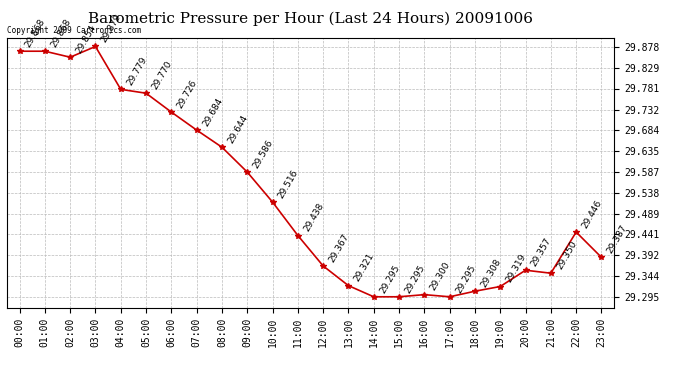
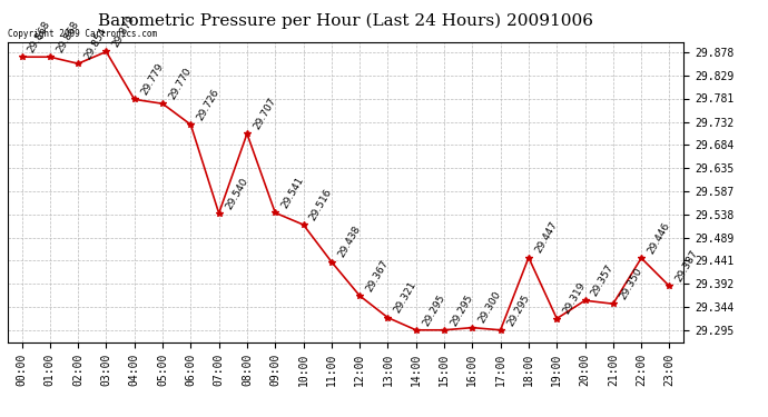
07:00: 29.684 -> 29.540
08:00: 29.644 -> 29.707
09:00: 29.586 -> 29.541
18:00: 29.308 -> 29.447
